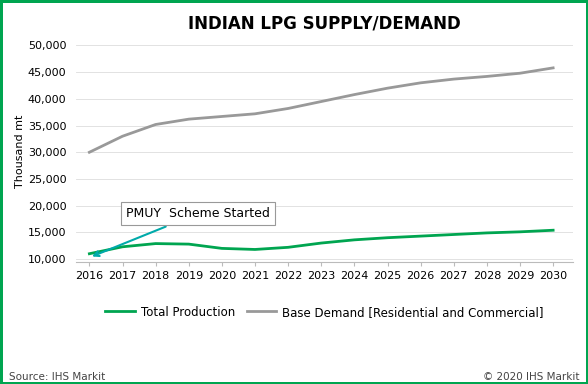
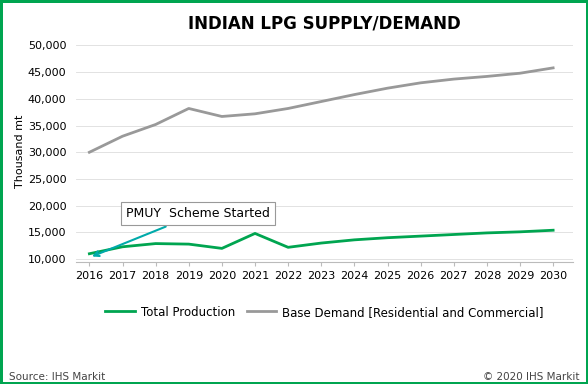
Base Demand [Residential and Commercial]/2019: 36,200 -> 38,200
Total Production/2021: 11,800 -> 14,800
